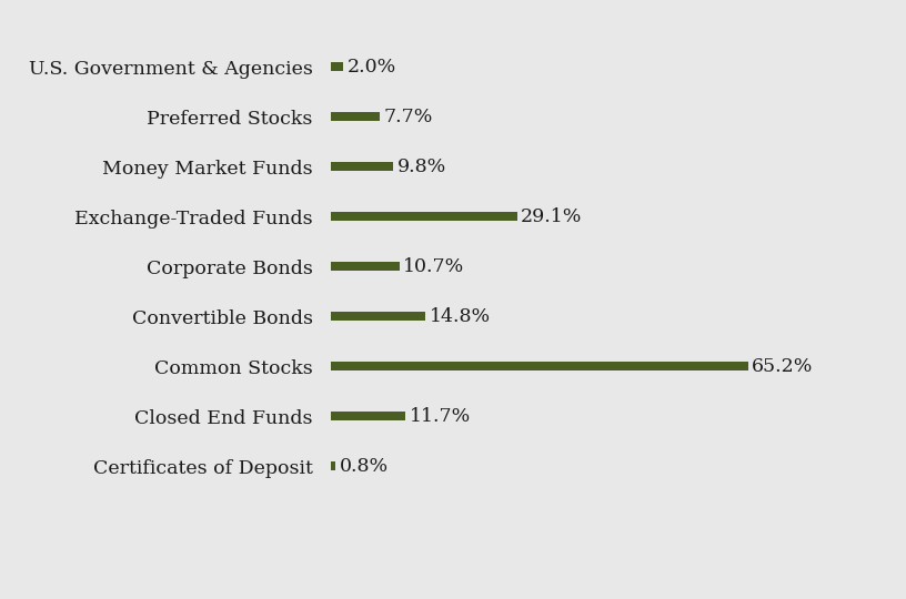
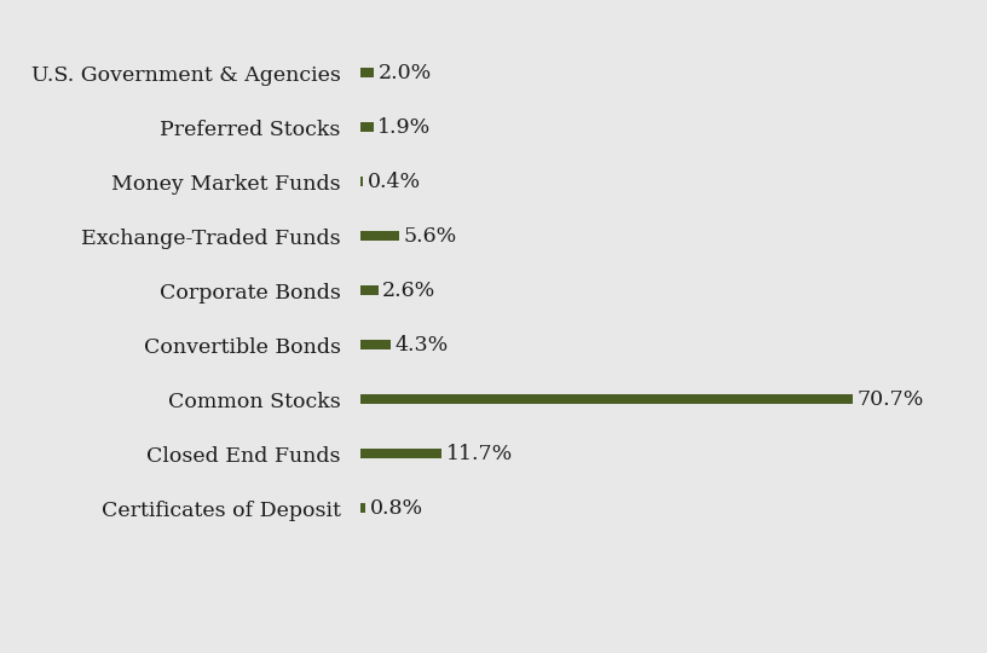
Preferred Stocks: 7.7% -> 1.9%
Money Market Funds: 9.8% -> 0.4%
Exchange-Traded Funds: 29.1% -> 5.6%
Corporate Bonds: 10.7% -> 2.6%
Convertible Bonds: 14.8% -> 4.3%
Common Stocks: 65.2% -> 70.7%
